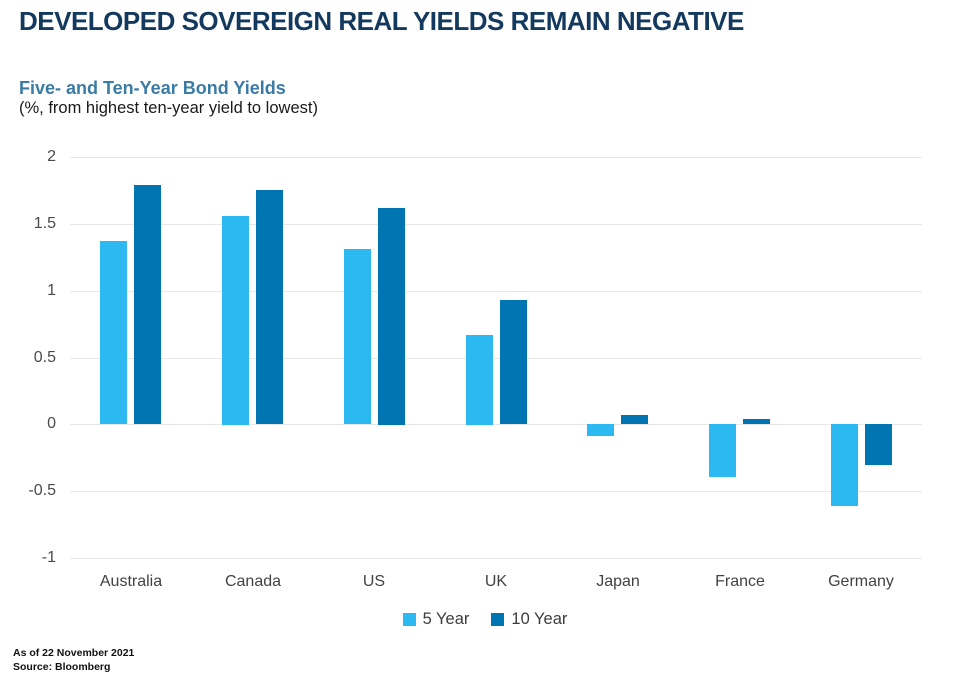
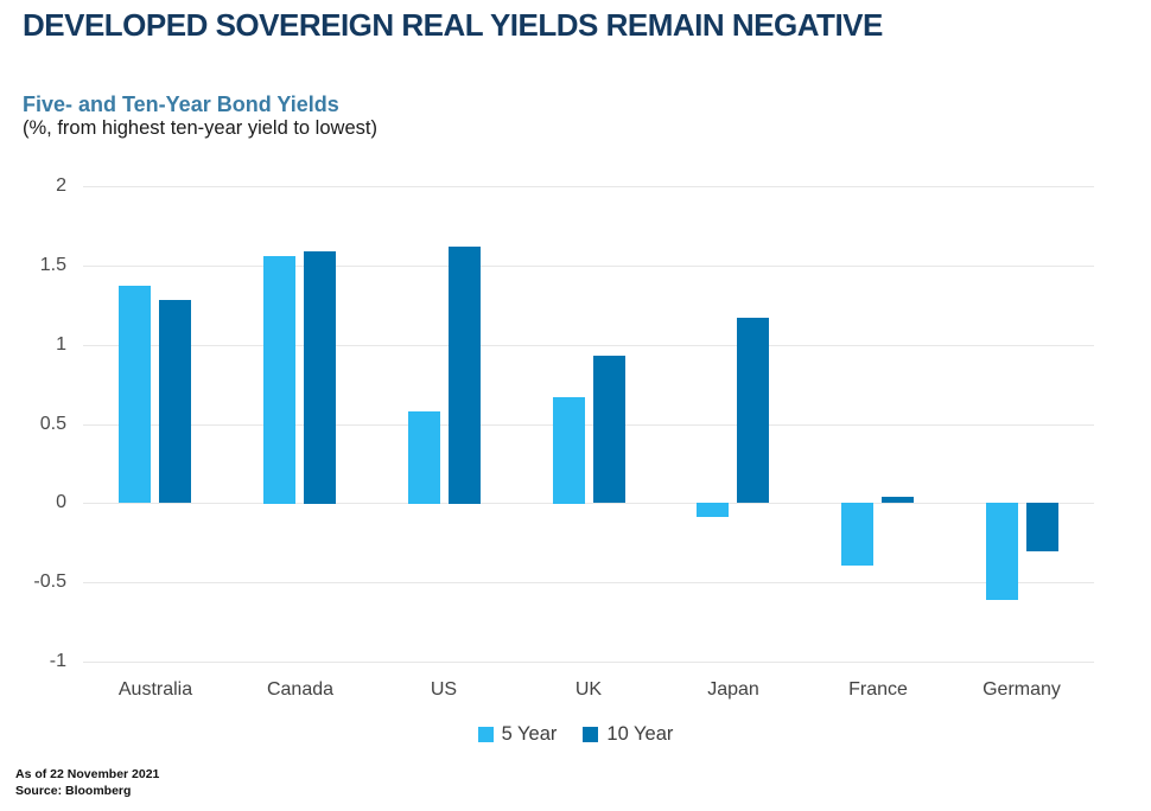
10 Year/Australia: 1.79 -> 1.28
10 Year/Canada: 1.75 -> 1.59
5 Year/US: 1.31 -> 0.58
10 Year/Japan: 0.07 -> 1.17
